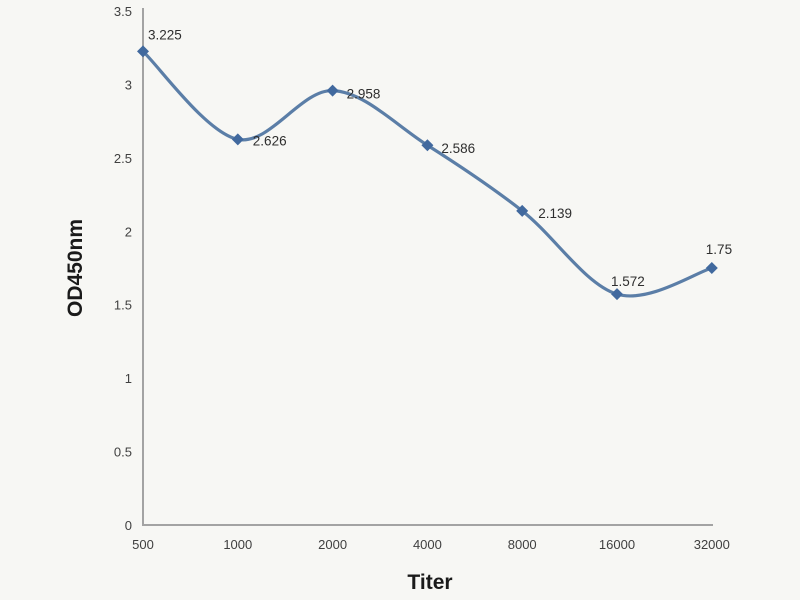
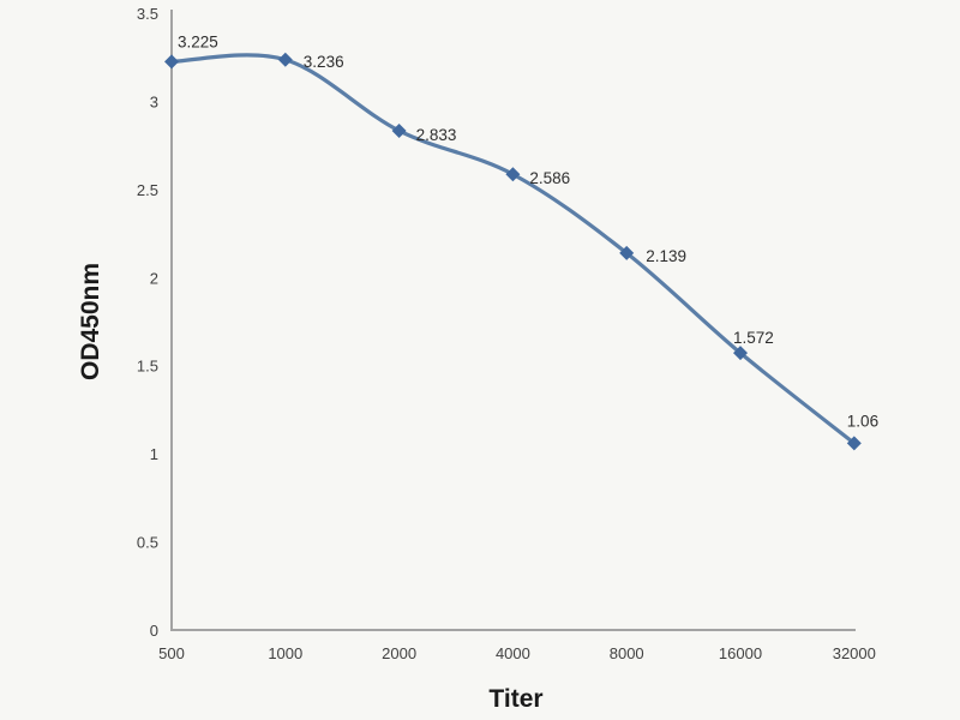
1000: 2.626 -> 3.236
2000: 2.958 -> 2.833
32000: 1.75 -> 1.06
